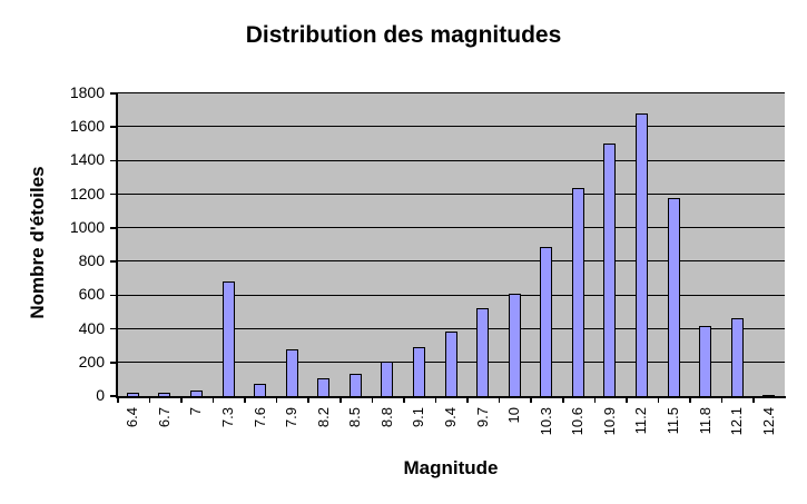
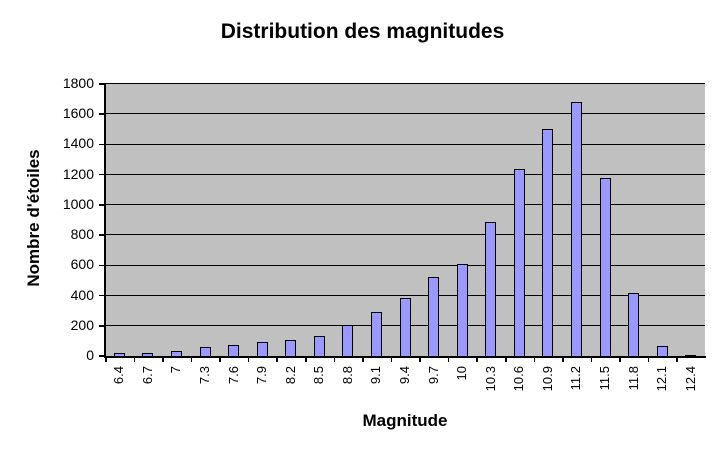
7.3: 680 -> 60
7.9: 280 -> 100
12.1: 460 -> 60
